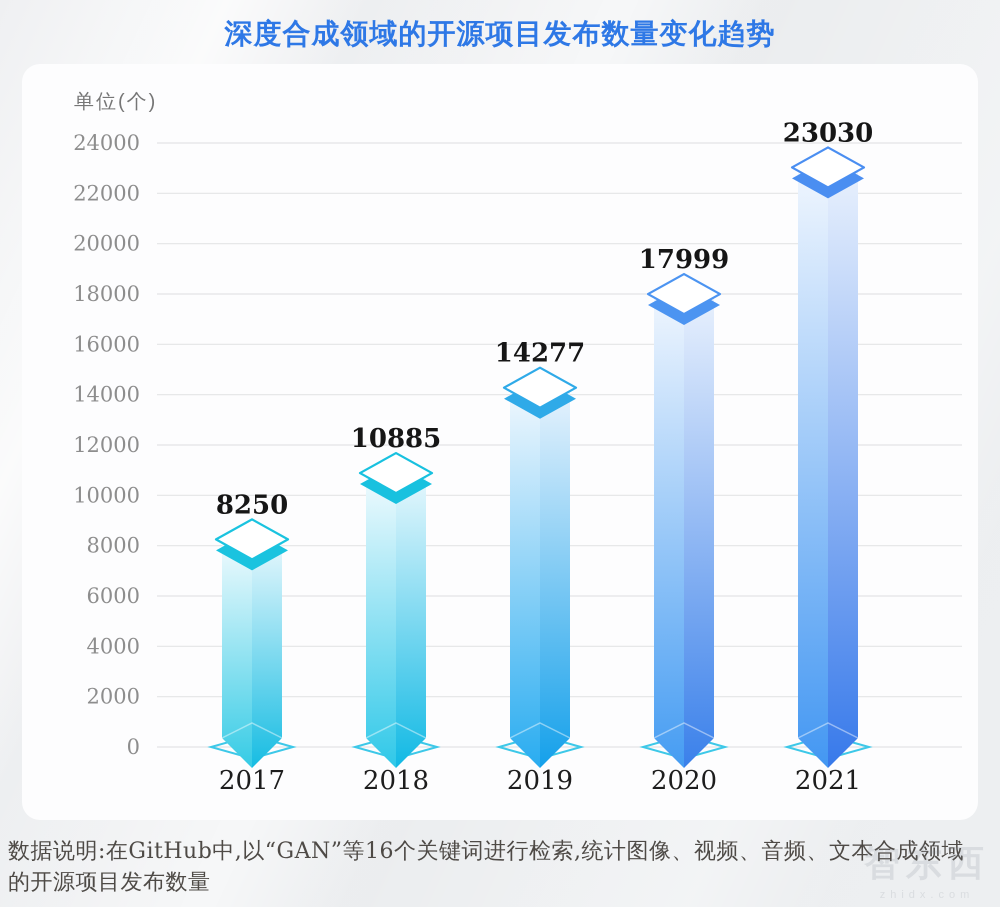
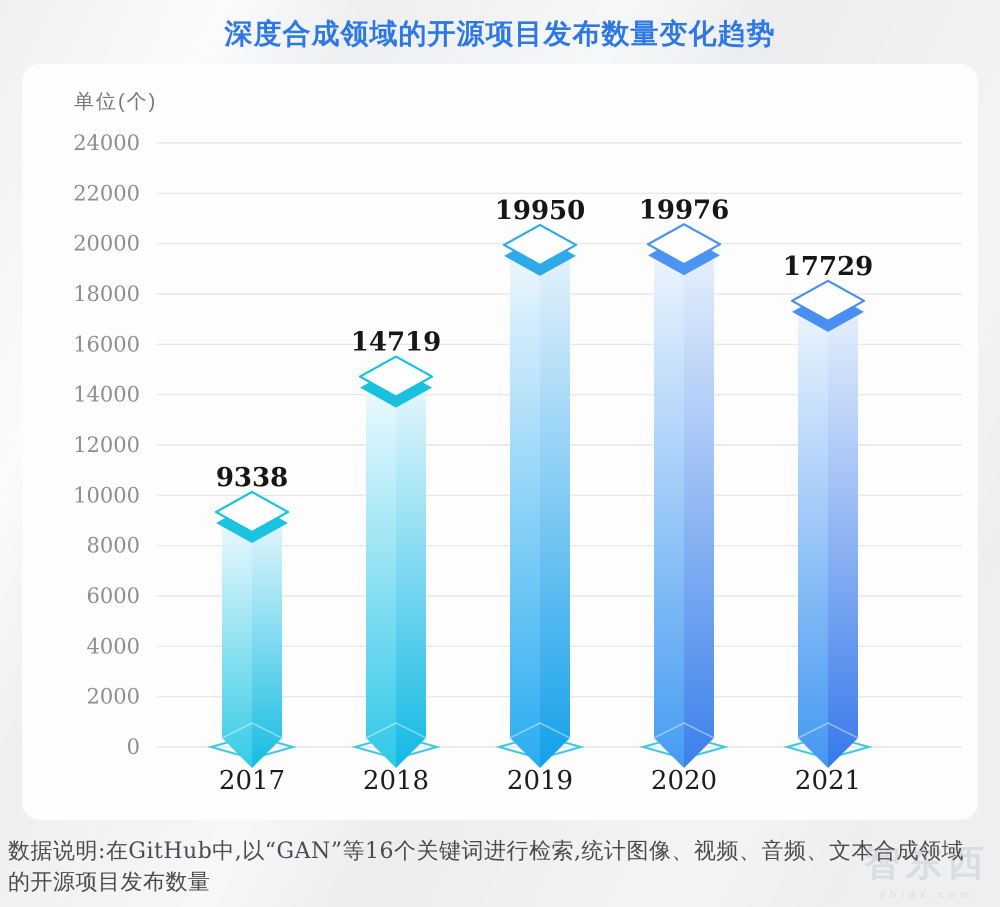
2017: 8250 -> 9338
2018: 10885 -> 14719
2019: 14277 -> 19950
2020: 17999 -> 19976
2021: 23030 -> 17729
